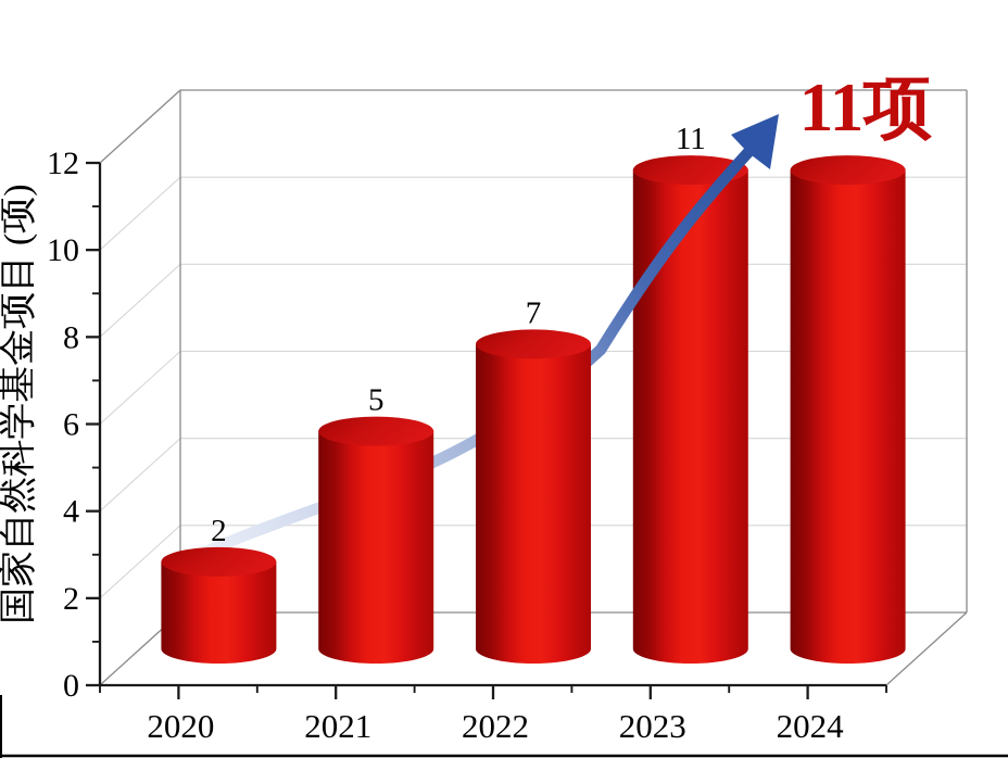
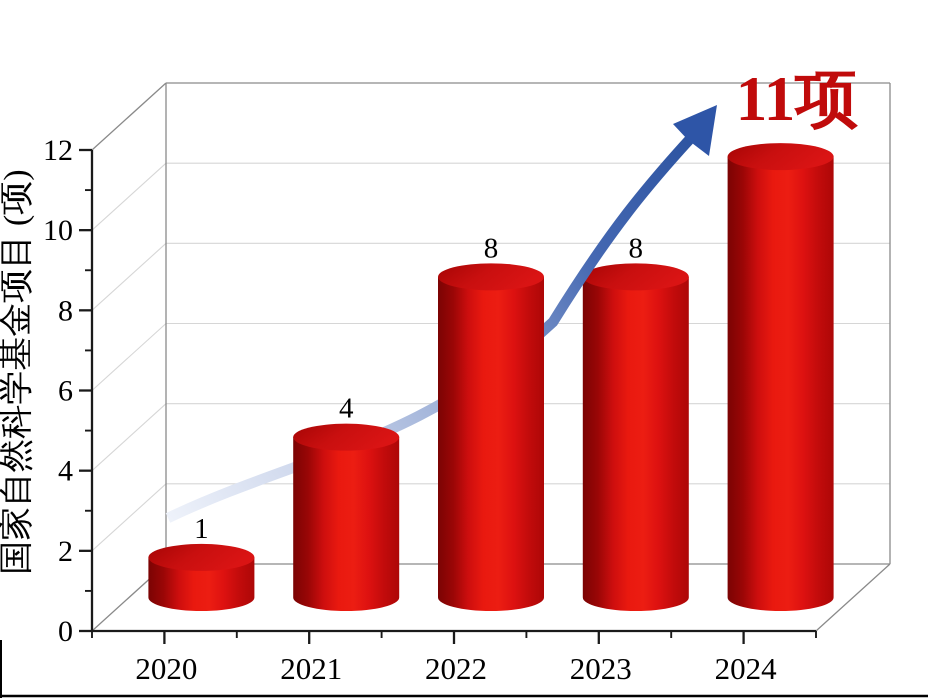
2020: 2 -> 1
2021: 5 -> 4
2022: 7 -> 8
2023: 11 -> 8
